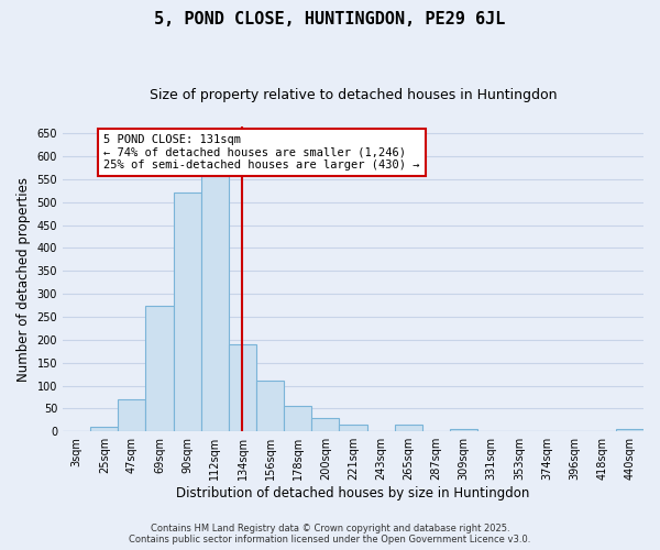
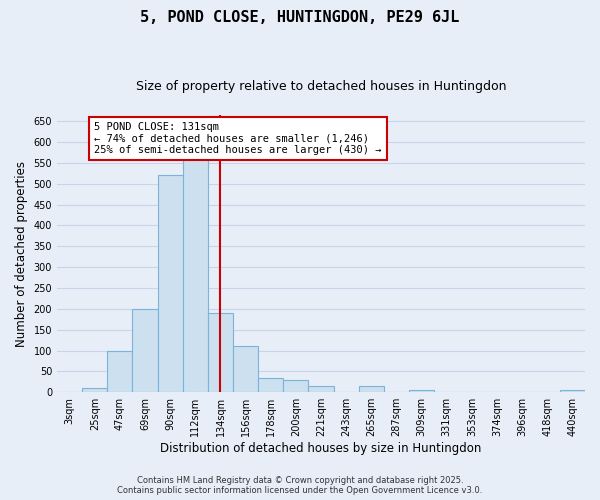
47sqm: 70 -> 100
69sqm: 275 -> 200
178sqm: 55 -> 35
